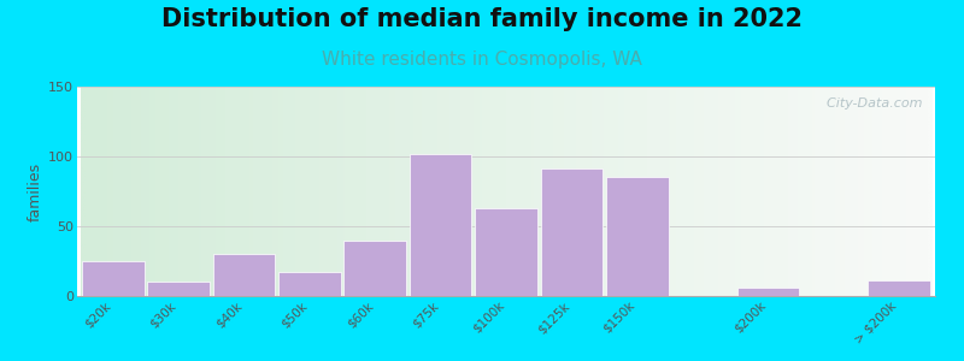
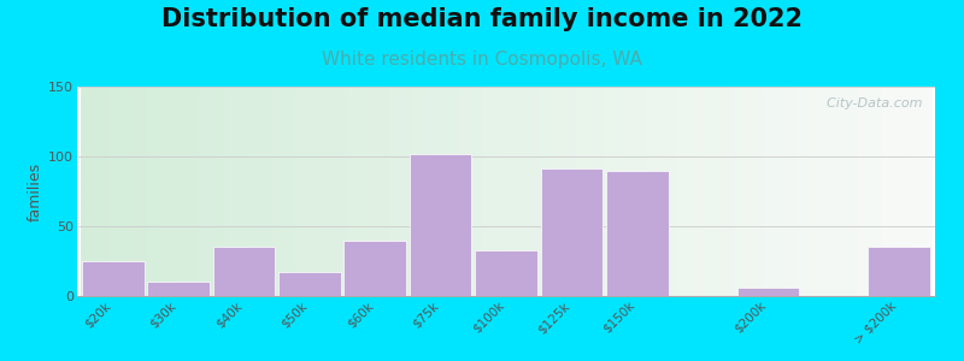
$40k: 30 -> 35
$100k: 63 -> 33
$150k: 85 -> 90
> $200k: 11 -> 35
